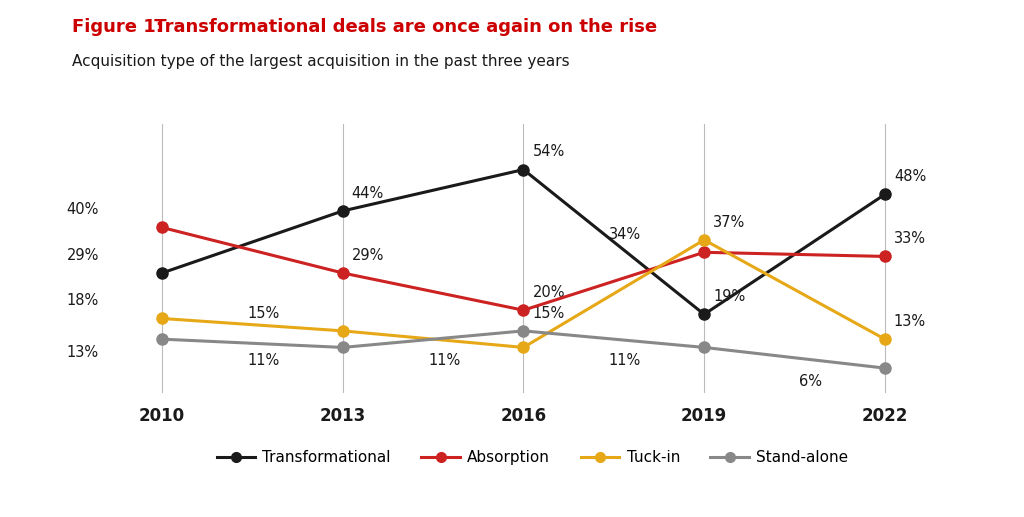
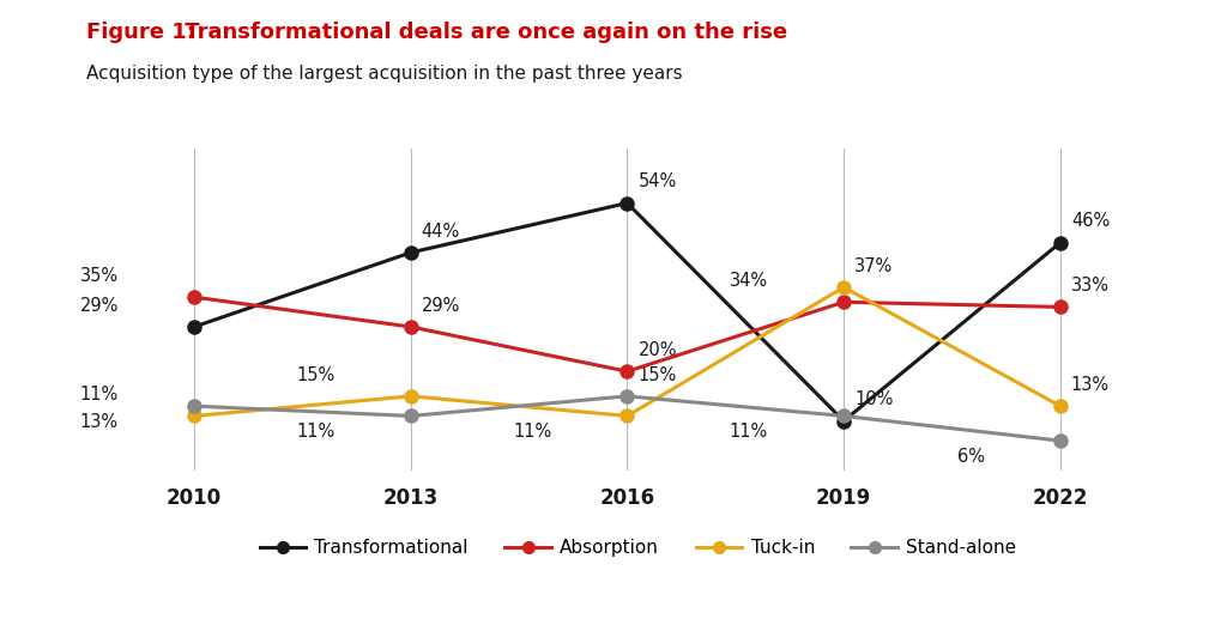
Absorption/2010: 40% -> 35%
Tuck-in/2010: 18% -> 11%
Transformational/2019: 19% -> 10%
Transformational/2022: 48% -> 46%
